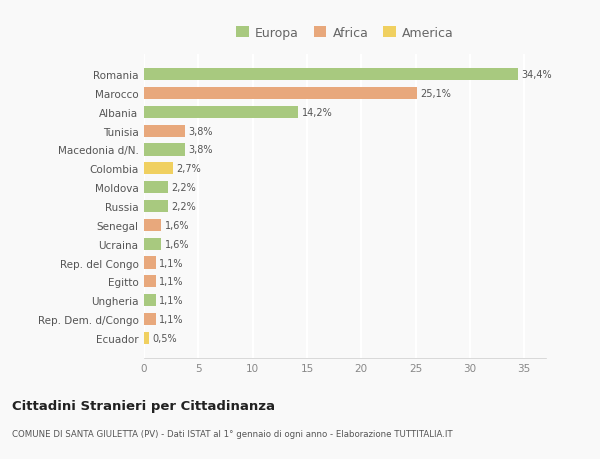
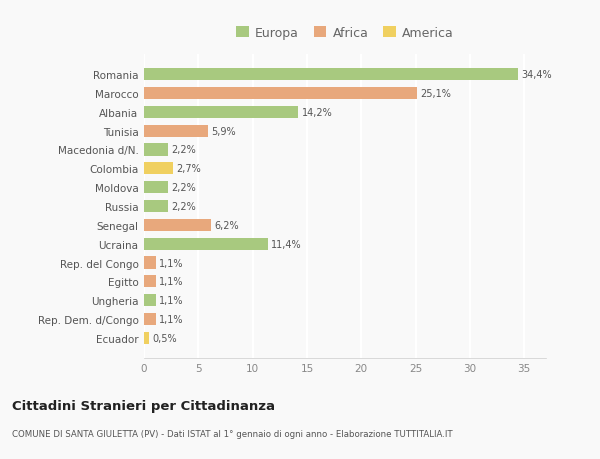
Tunisia: 3,8% -> 5,9%
Macedonia d/N.: 3,8% -> 2,2%
Senegal: 1,6% -> 6,2%
Ucraina: 1,6% -> 11,4%
